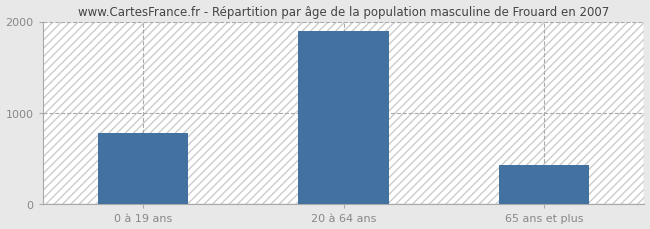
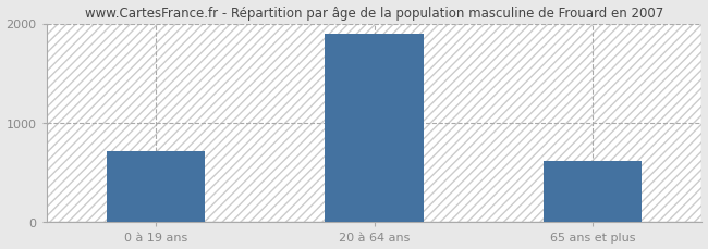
0 à 19 ans: 780 -> 720
65 ans et plus: 430 -> 620
